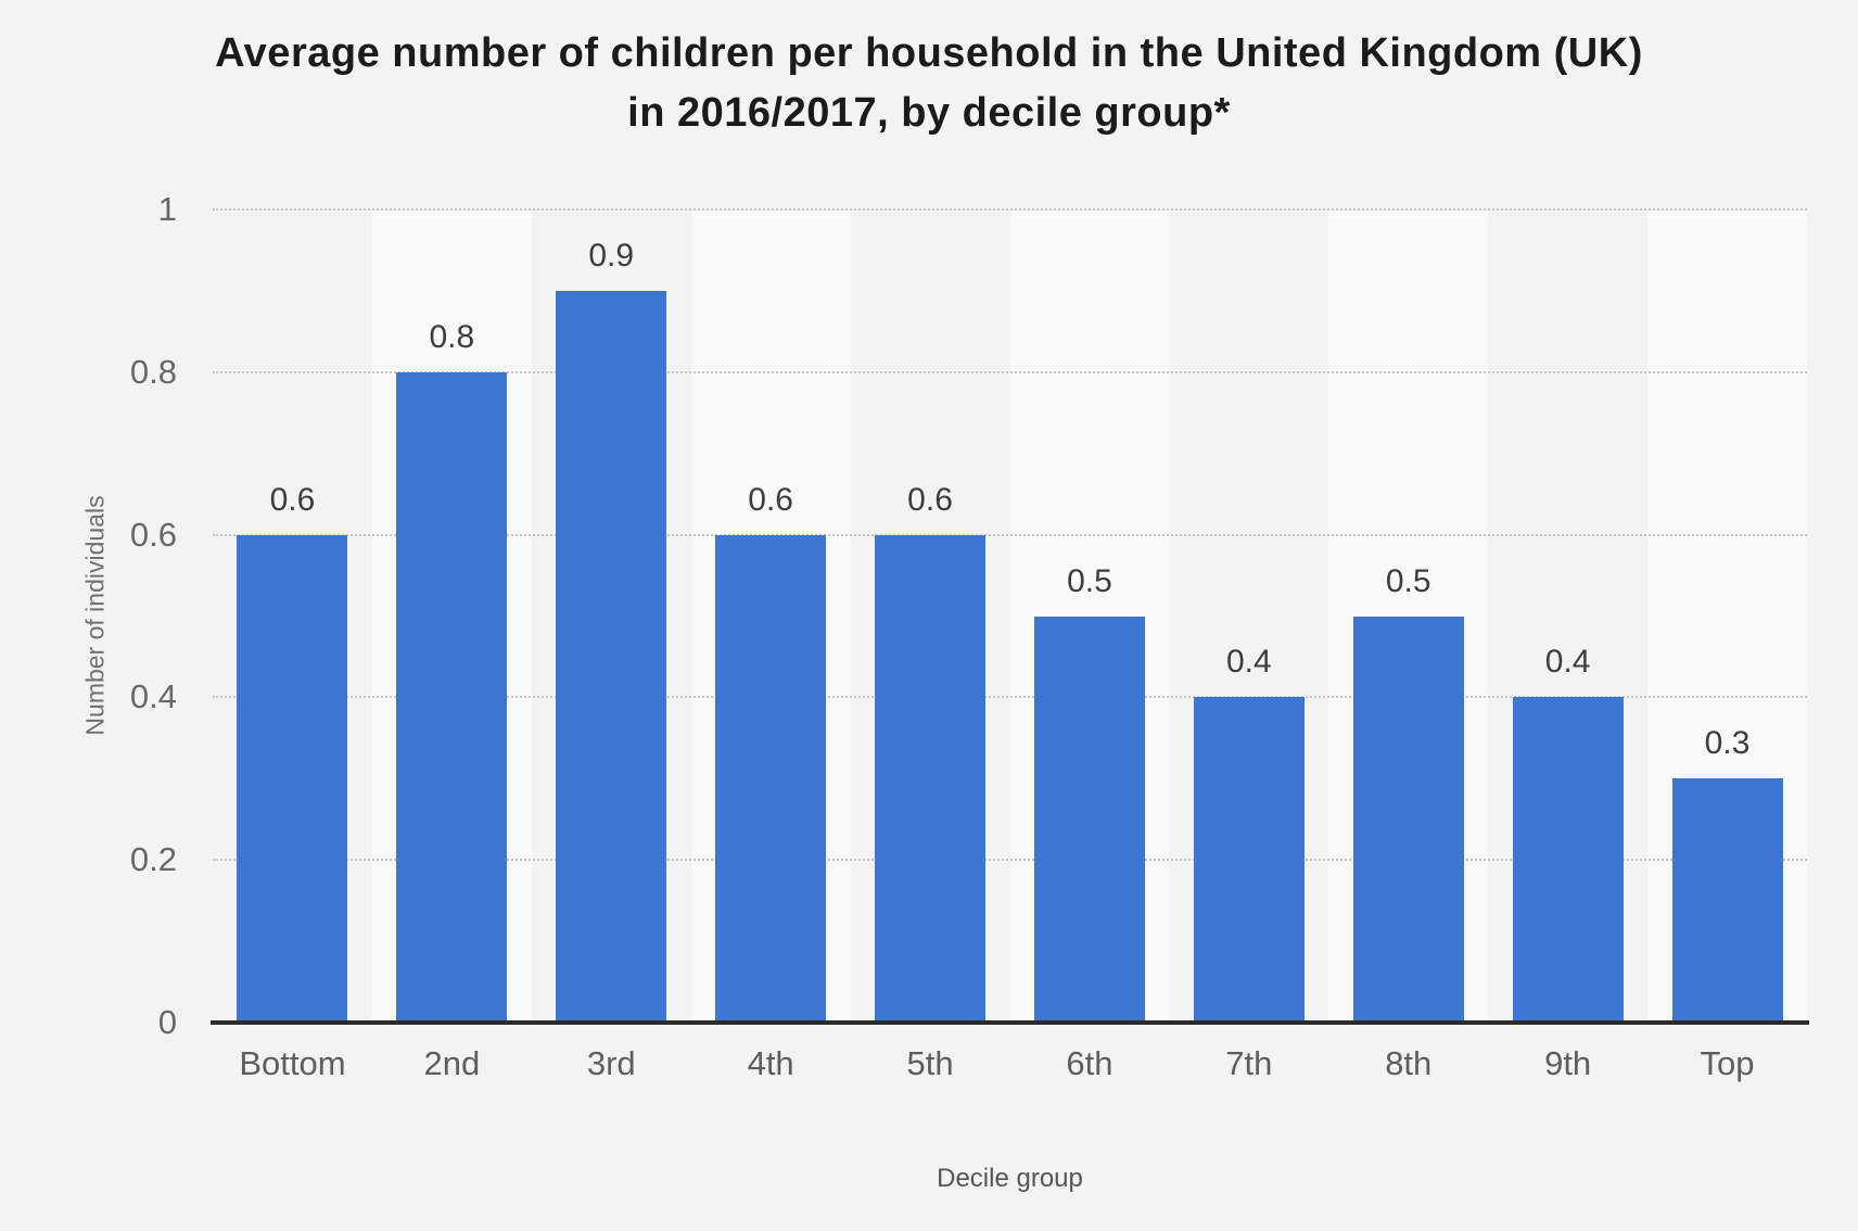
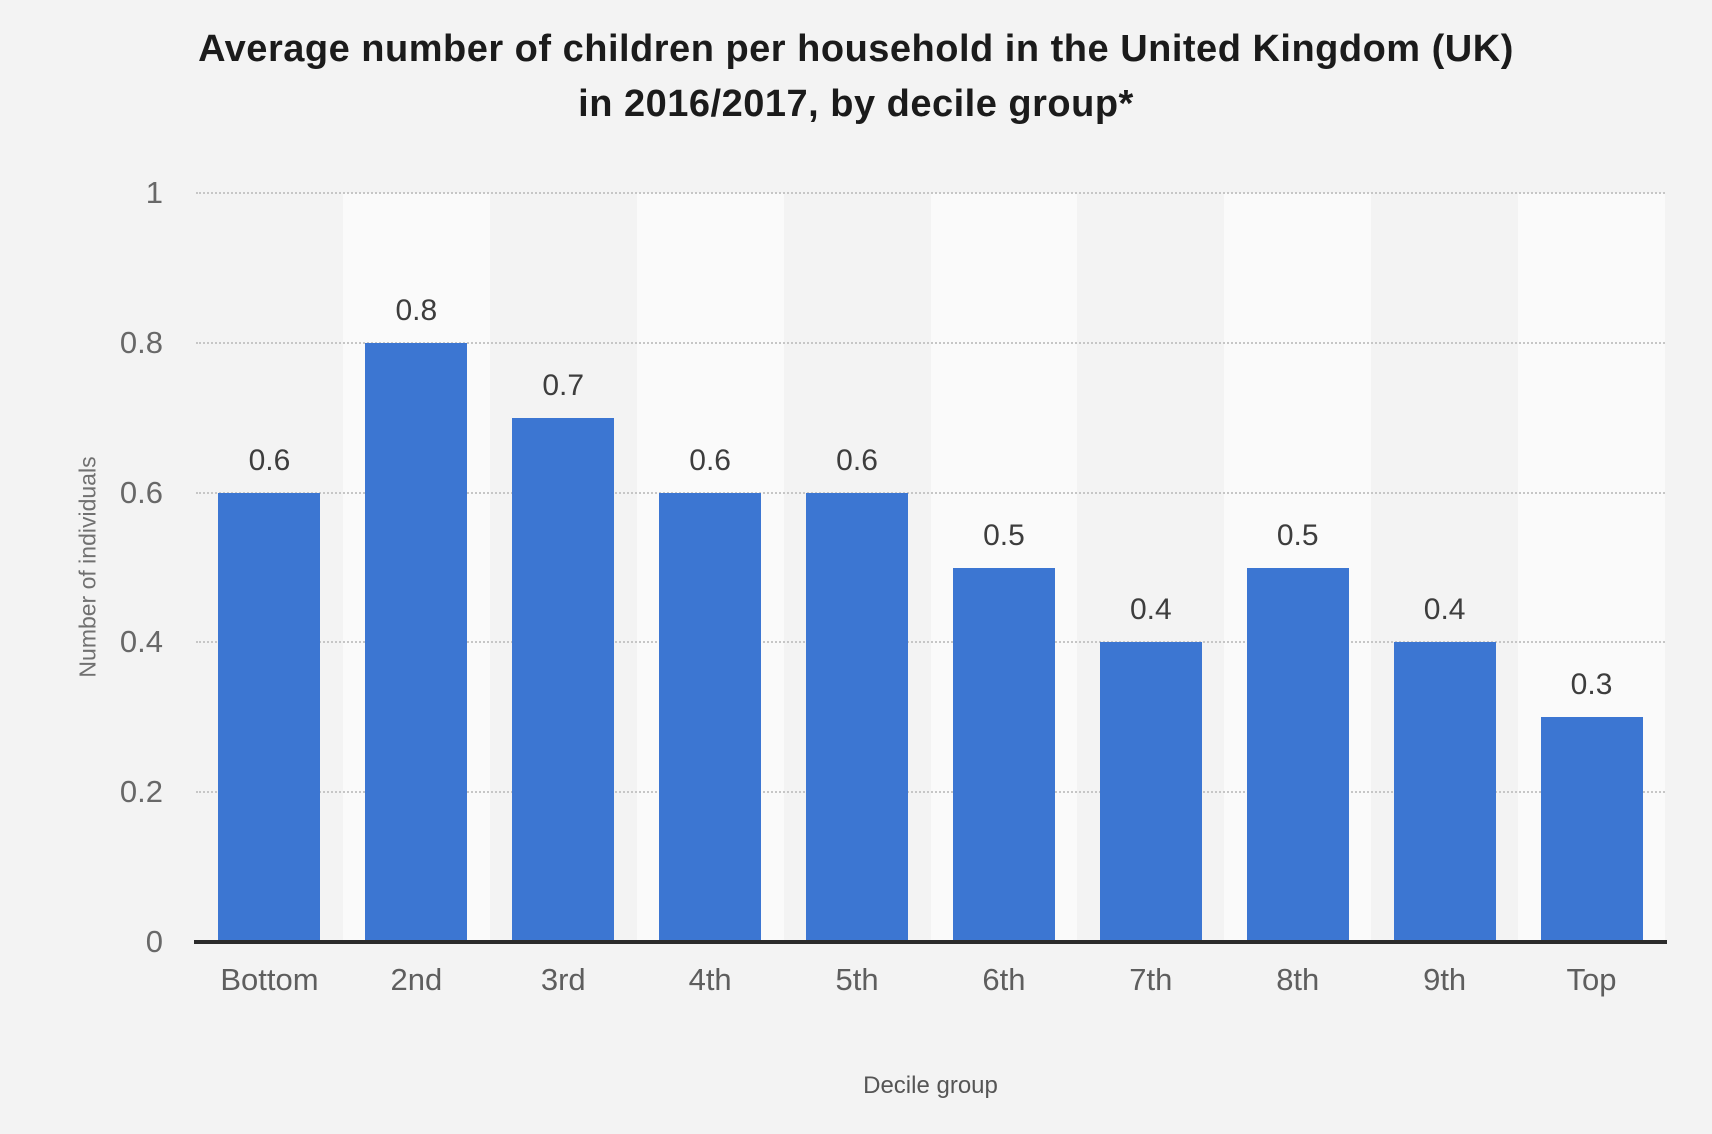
3rd: 0.9 -> 0.7
